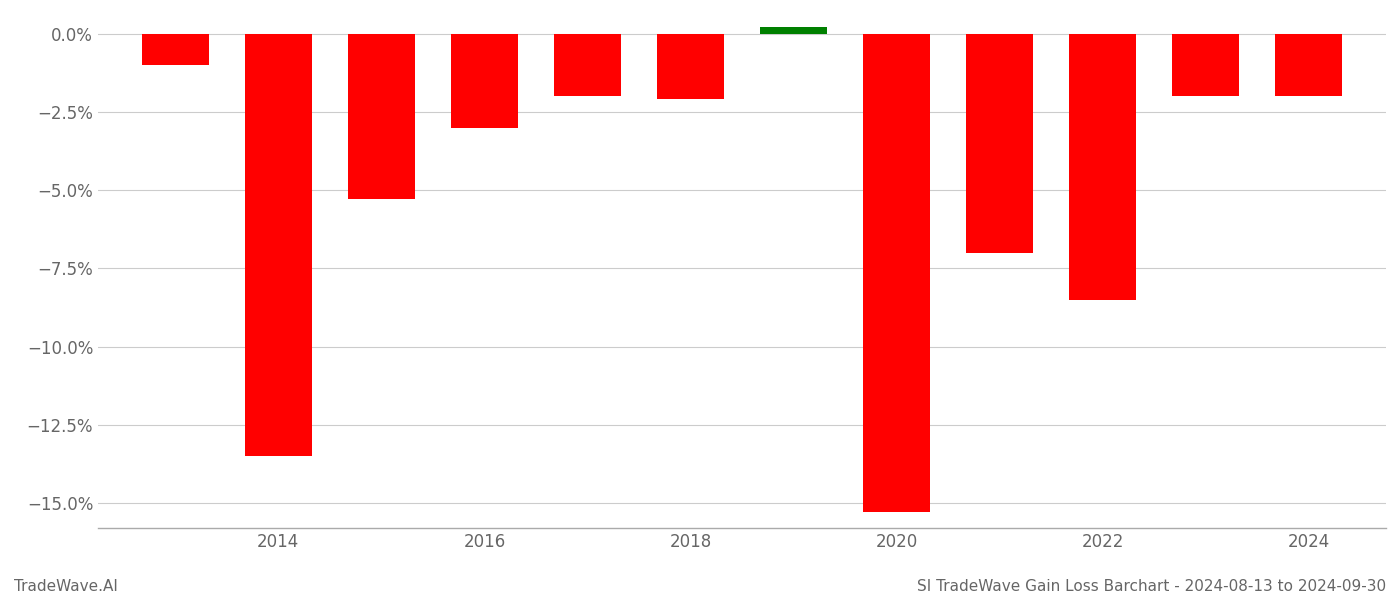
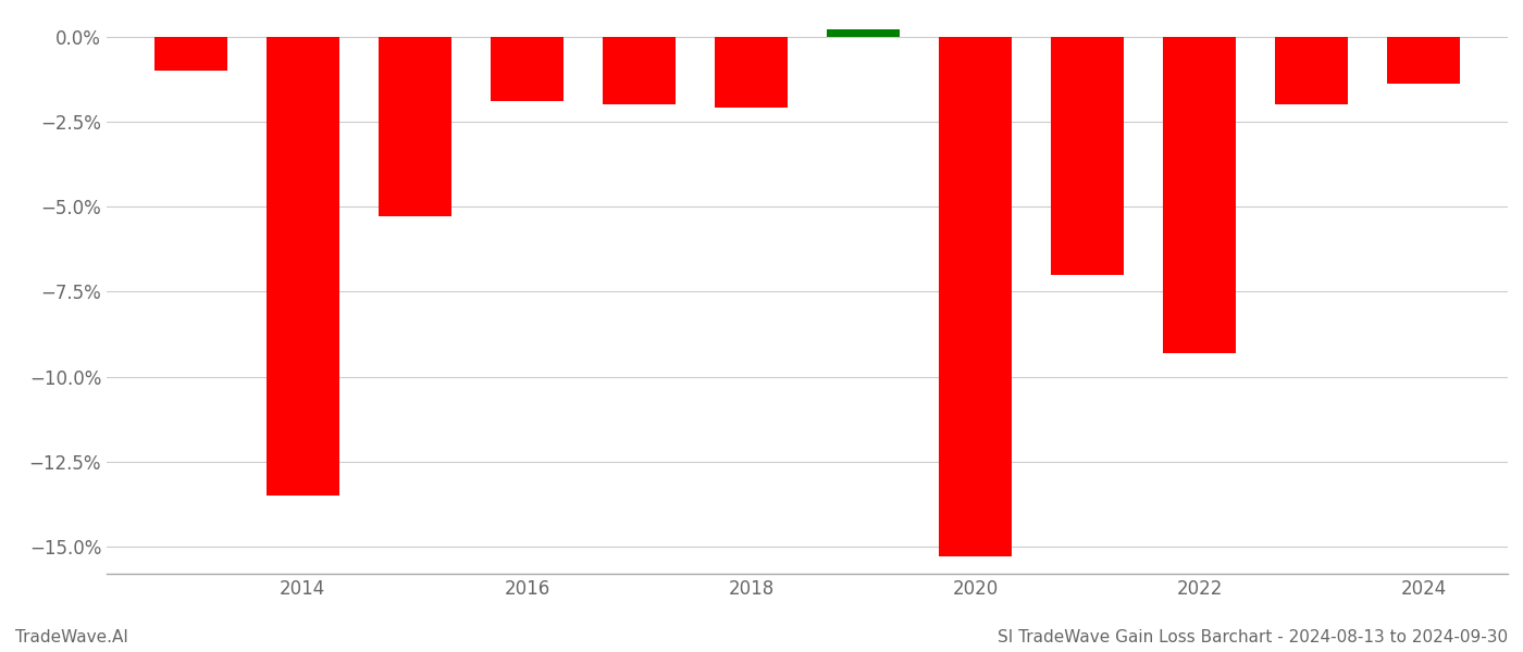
2016: -3.0% -> -1.9%
2022: -8.5% -> -9.3%
2024: -2.0% -> -1.4%
